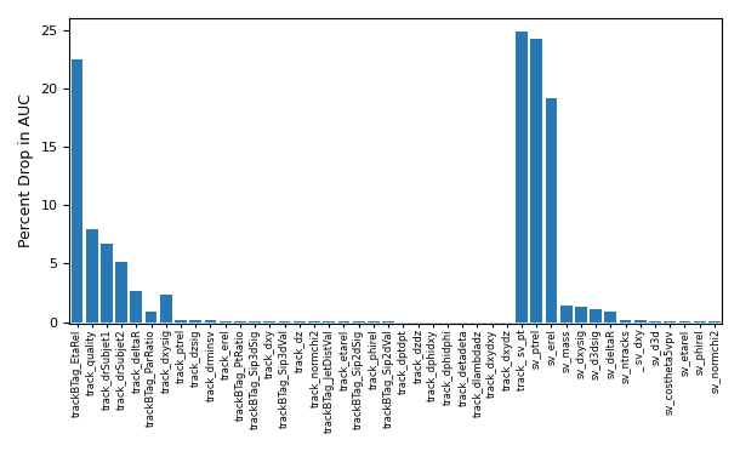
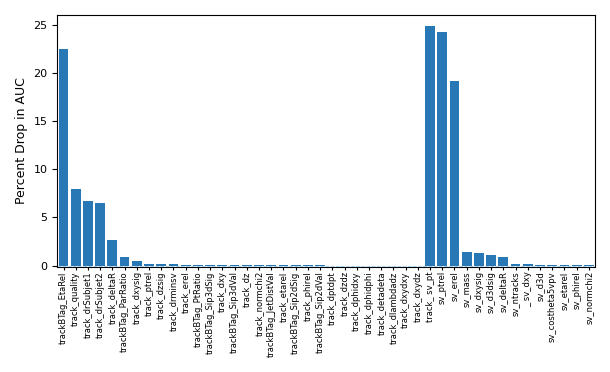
track_drSubjet2: 5.2 -> 6.5
track_dxysig: 2.4 -> 0.5
